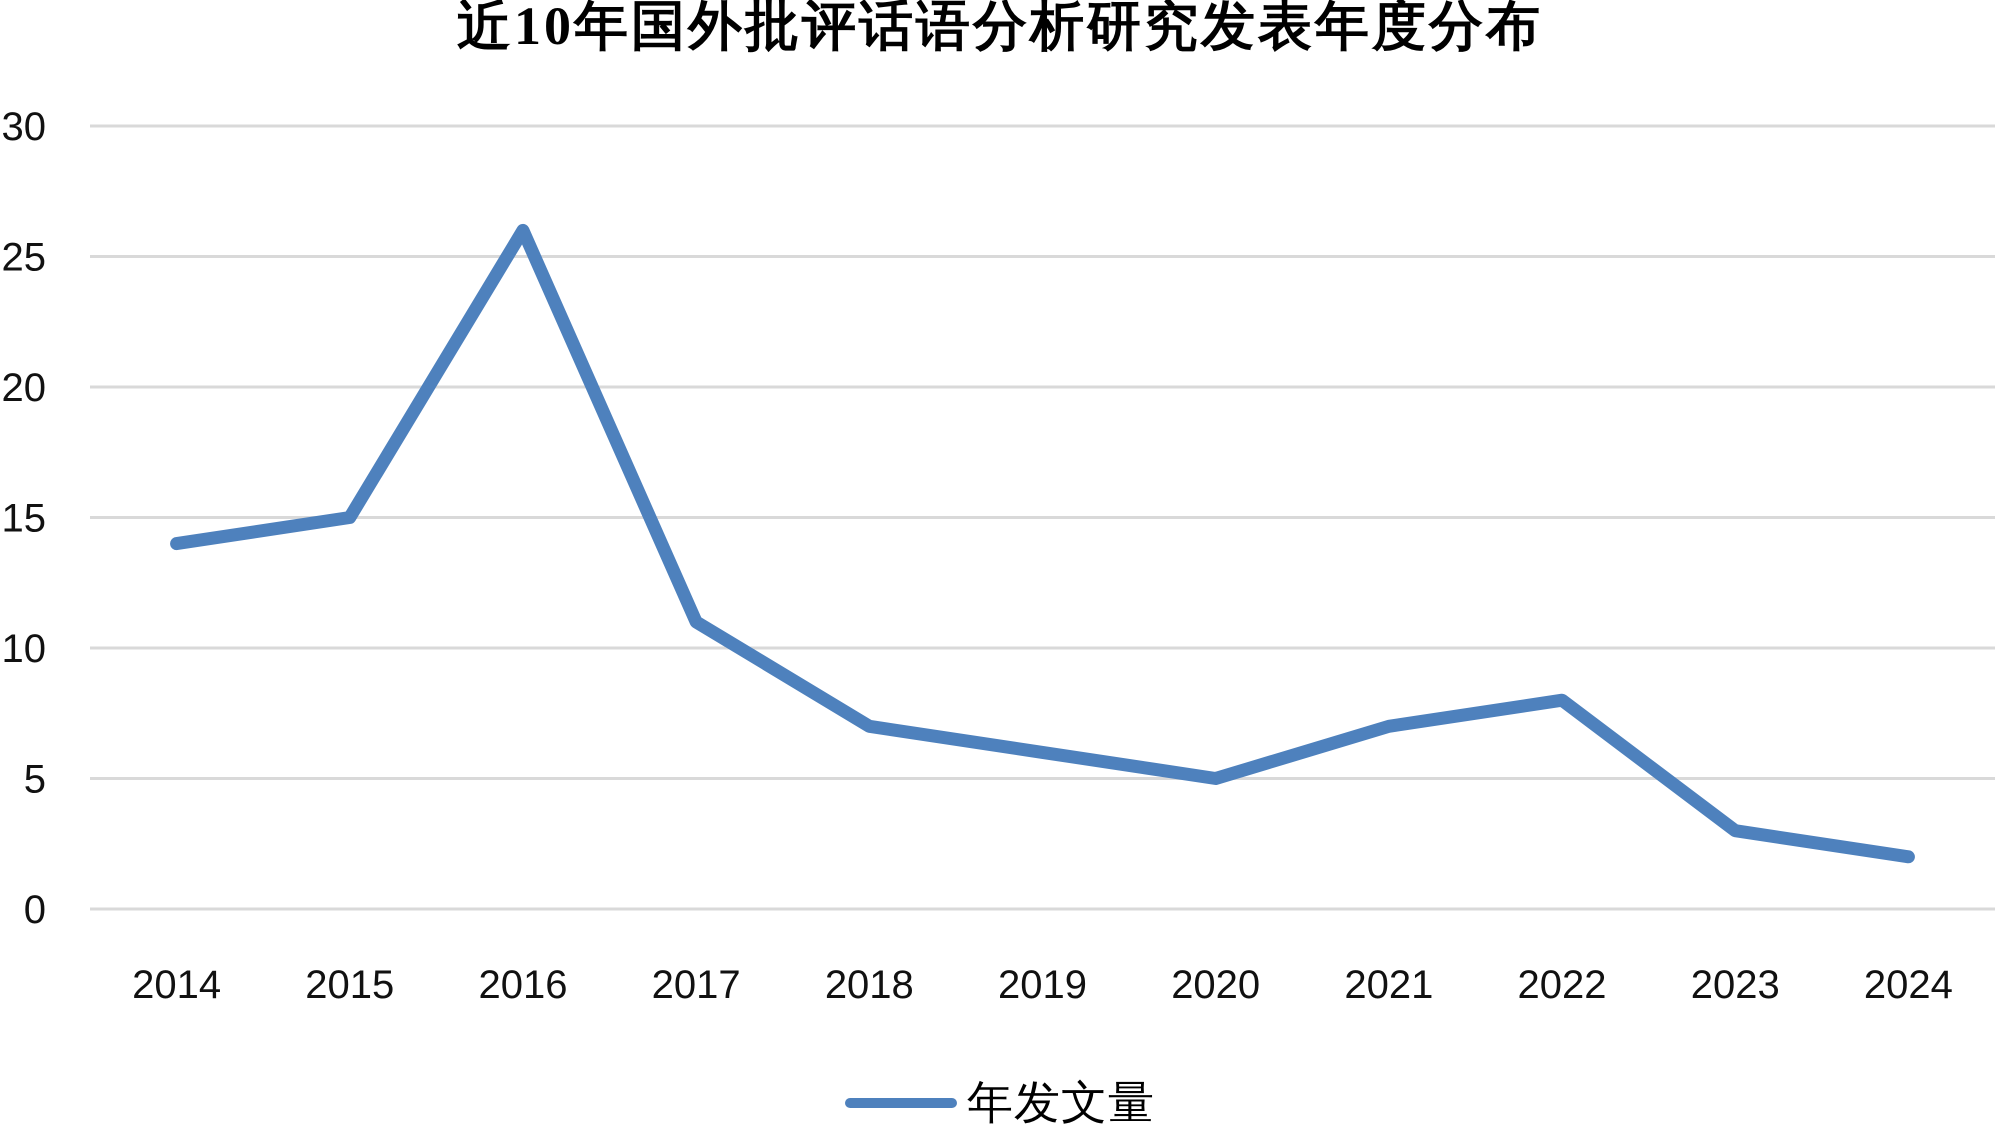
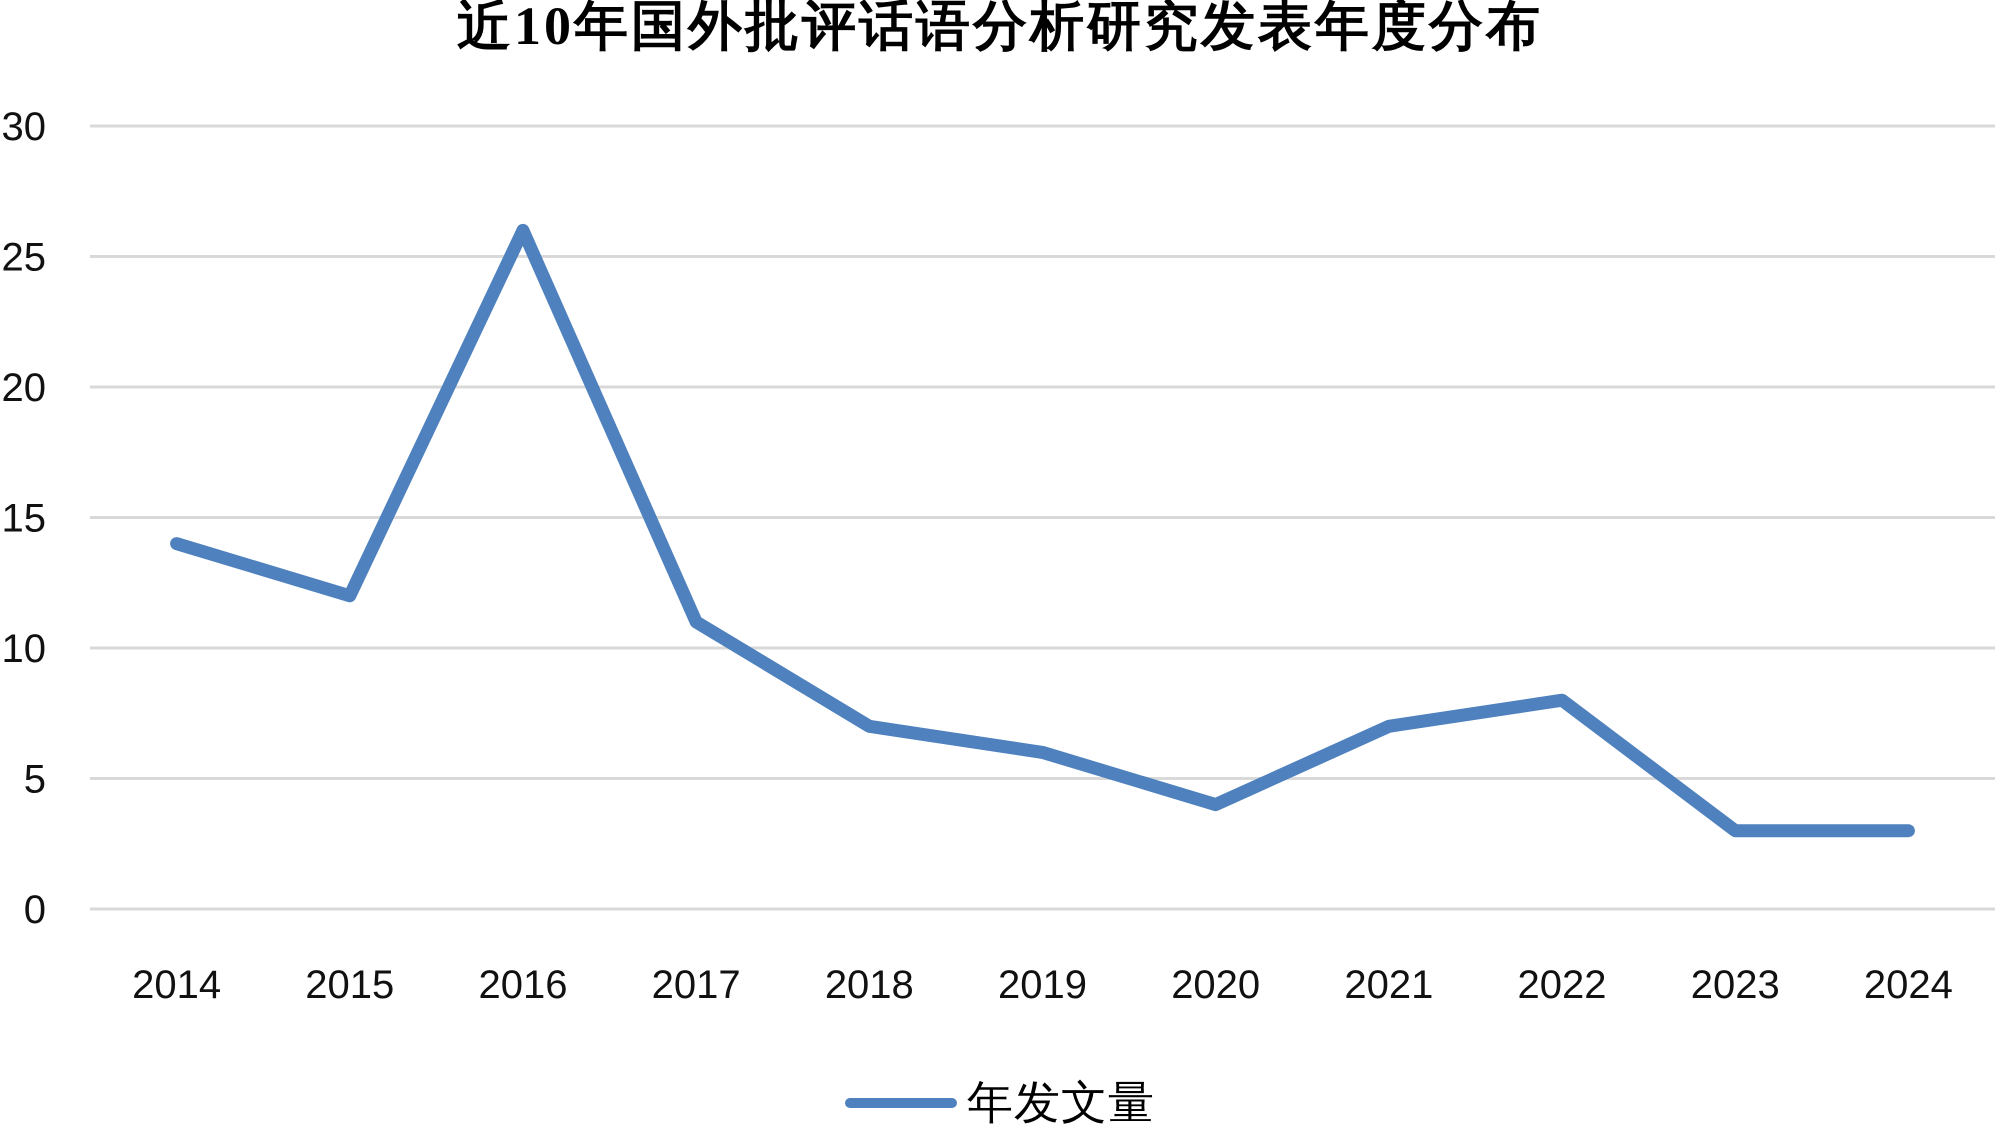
2015: 15 -> 12
2020: 5 -> 4
2024: 2 -> 3
